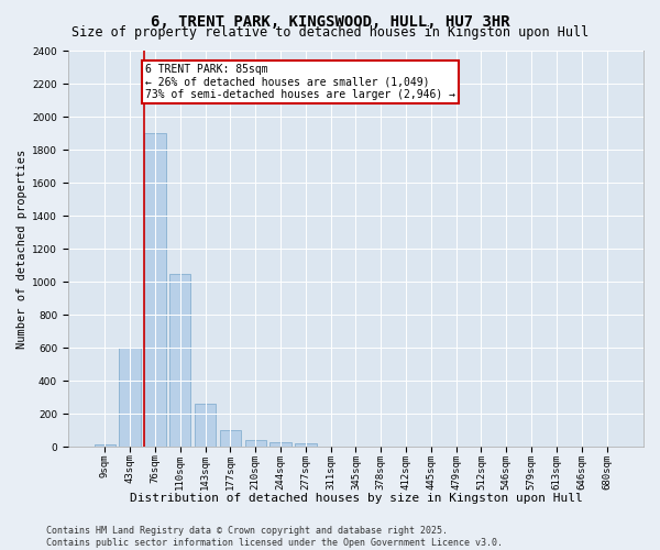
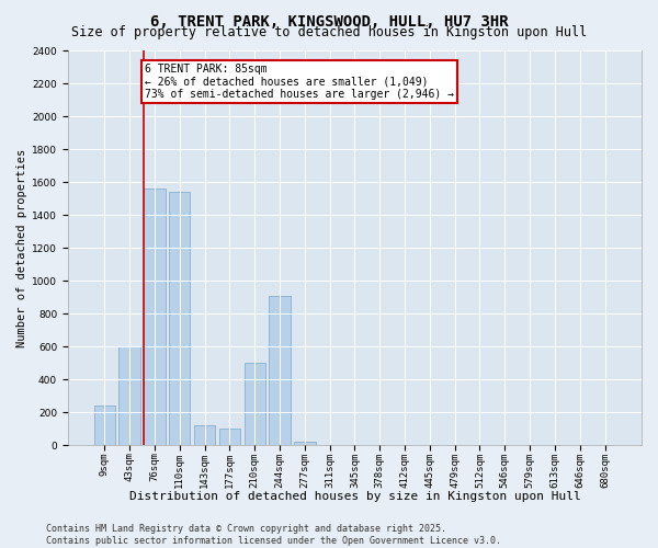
9sqm: 20 -> 240
76sqm: 1900 -> 1560
110sqm: 1050 -> 1540
143sqm: 260 -> 120
210sqm: 40 -> 500
244sqm: 30 -> 910
